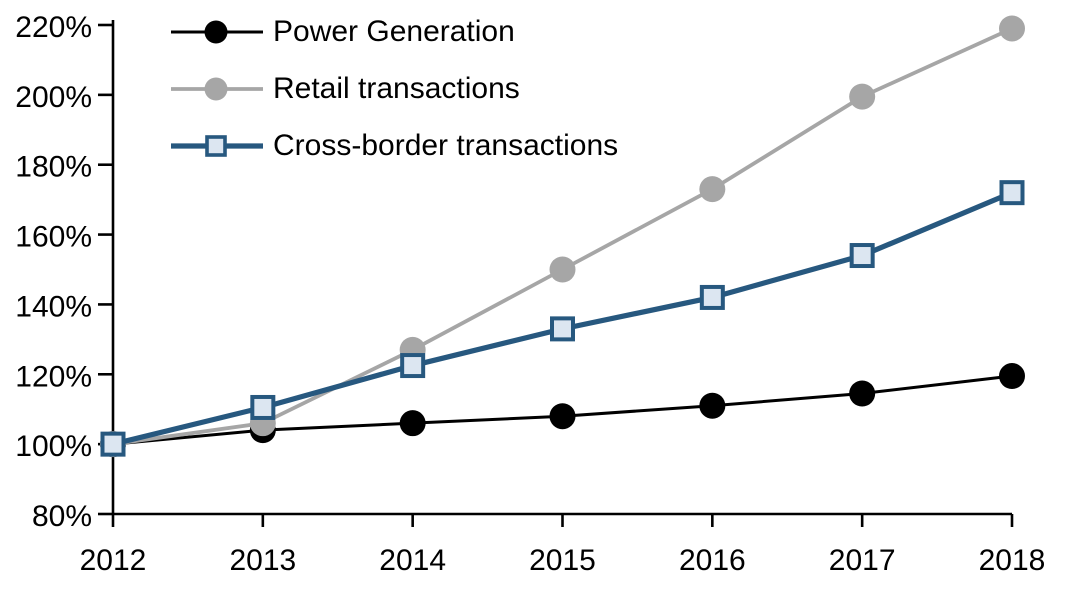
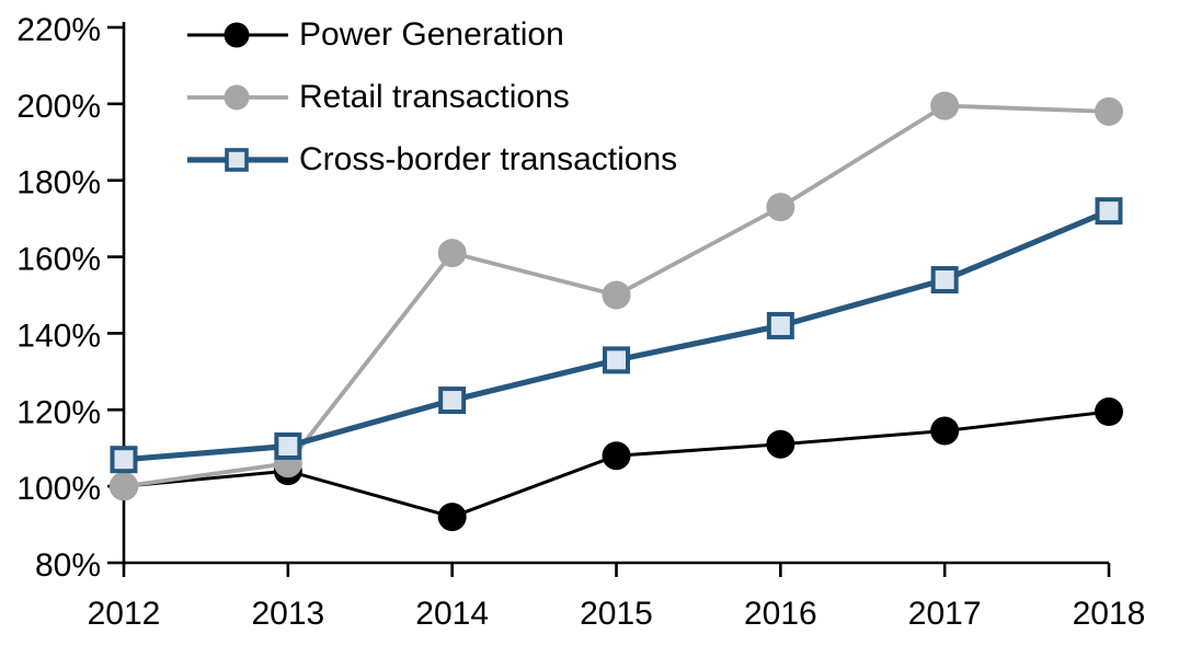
Cross-border transactions/2012: 100% -> 107%
Power Generation/2014: 106% -> 92%
Retail transactions/2014: 127% -> 161%
Retail transactions/2018: 219% -> 198%
